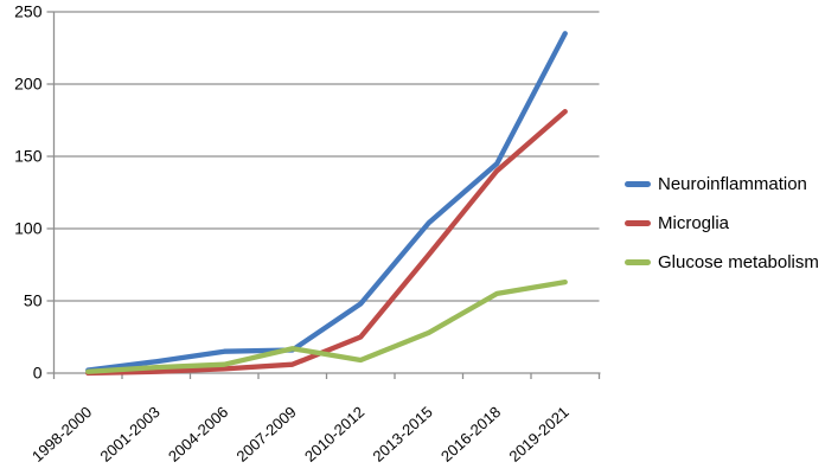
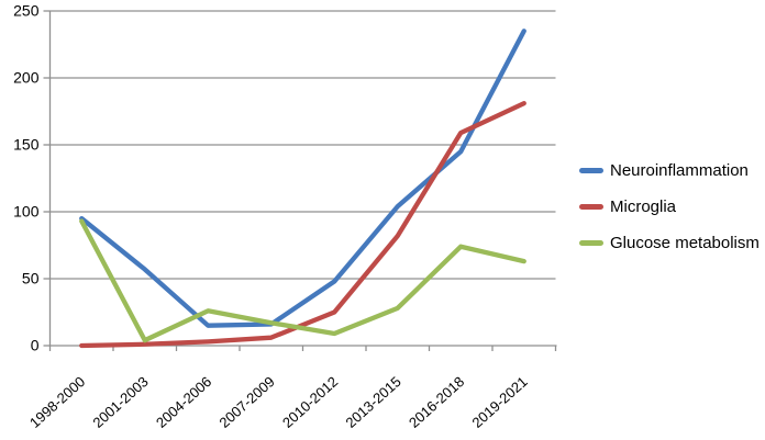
Neuroinflammation/1998-2000: 2 -> 95
Glucose metabolism/1998-2000: 1 -> 93
Neuroinflammation/2001-2003: 8 -> 57
Glucose metabolism/2004-2006: 6 -> 26
Microglia/2016-2018: 140 -> 159
Glucose metabolism/2016-2018: 55 -> 74
